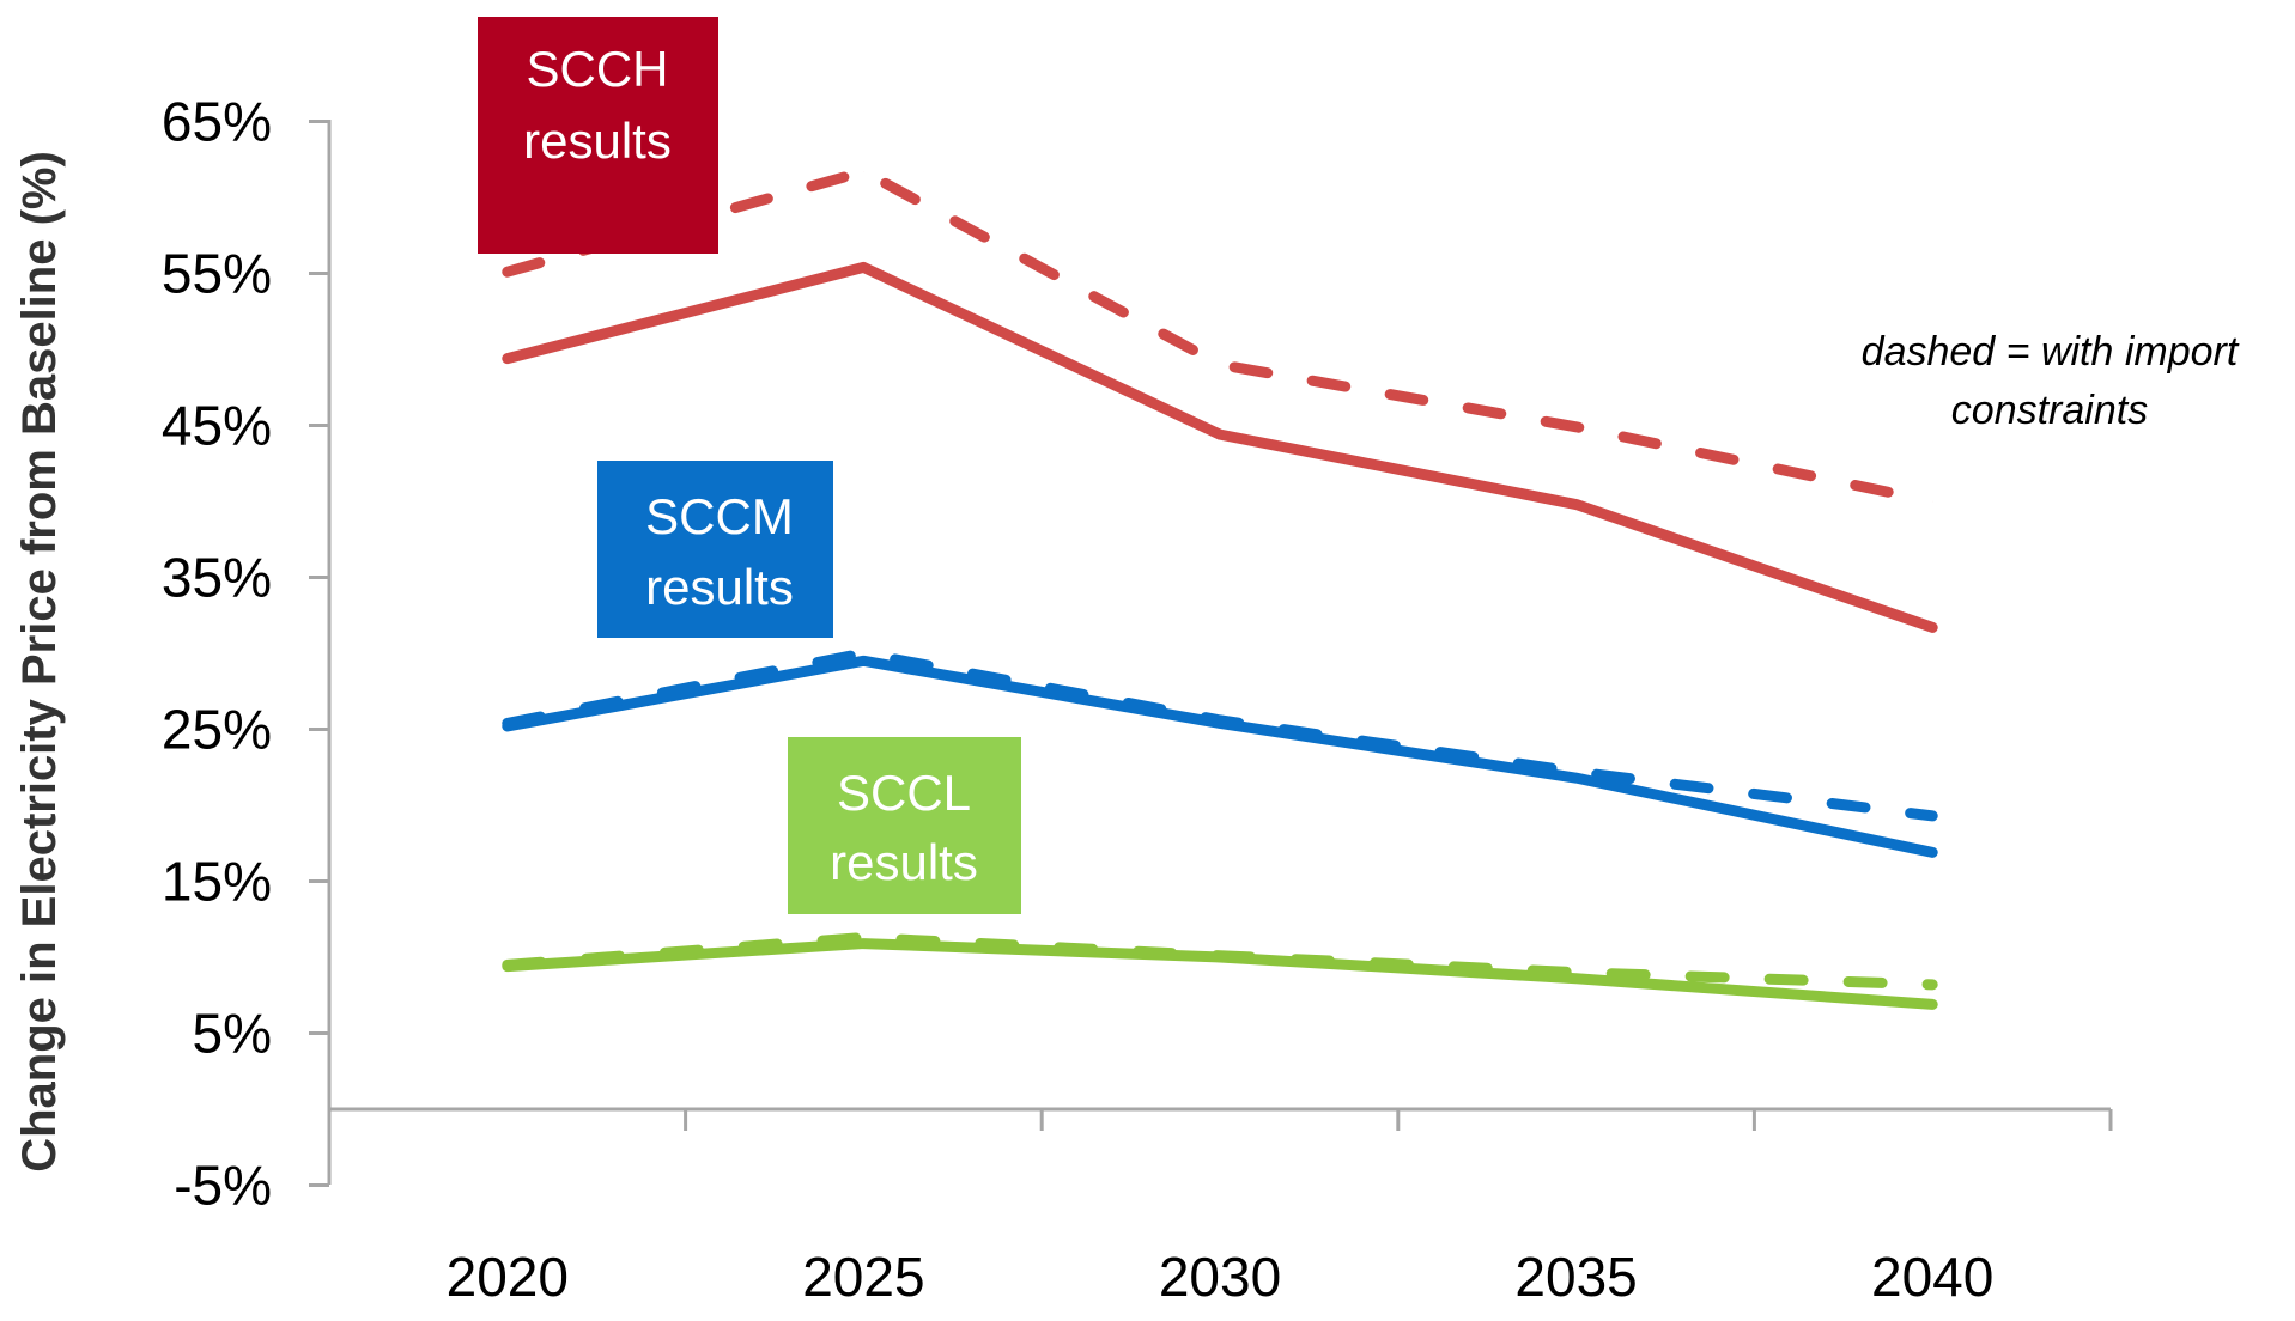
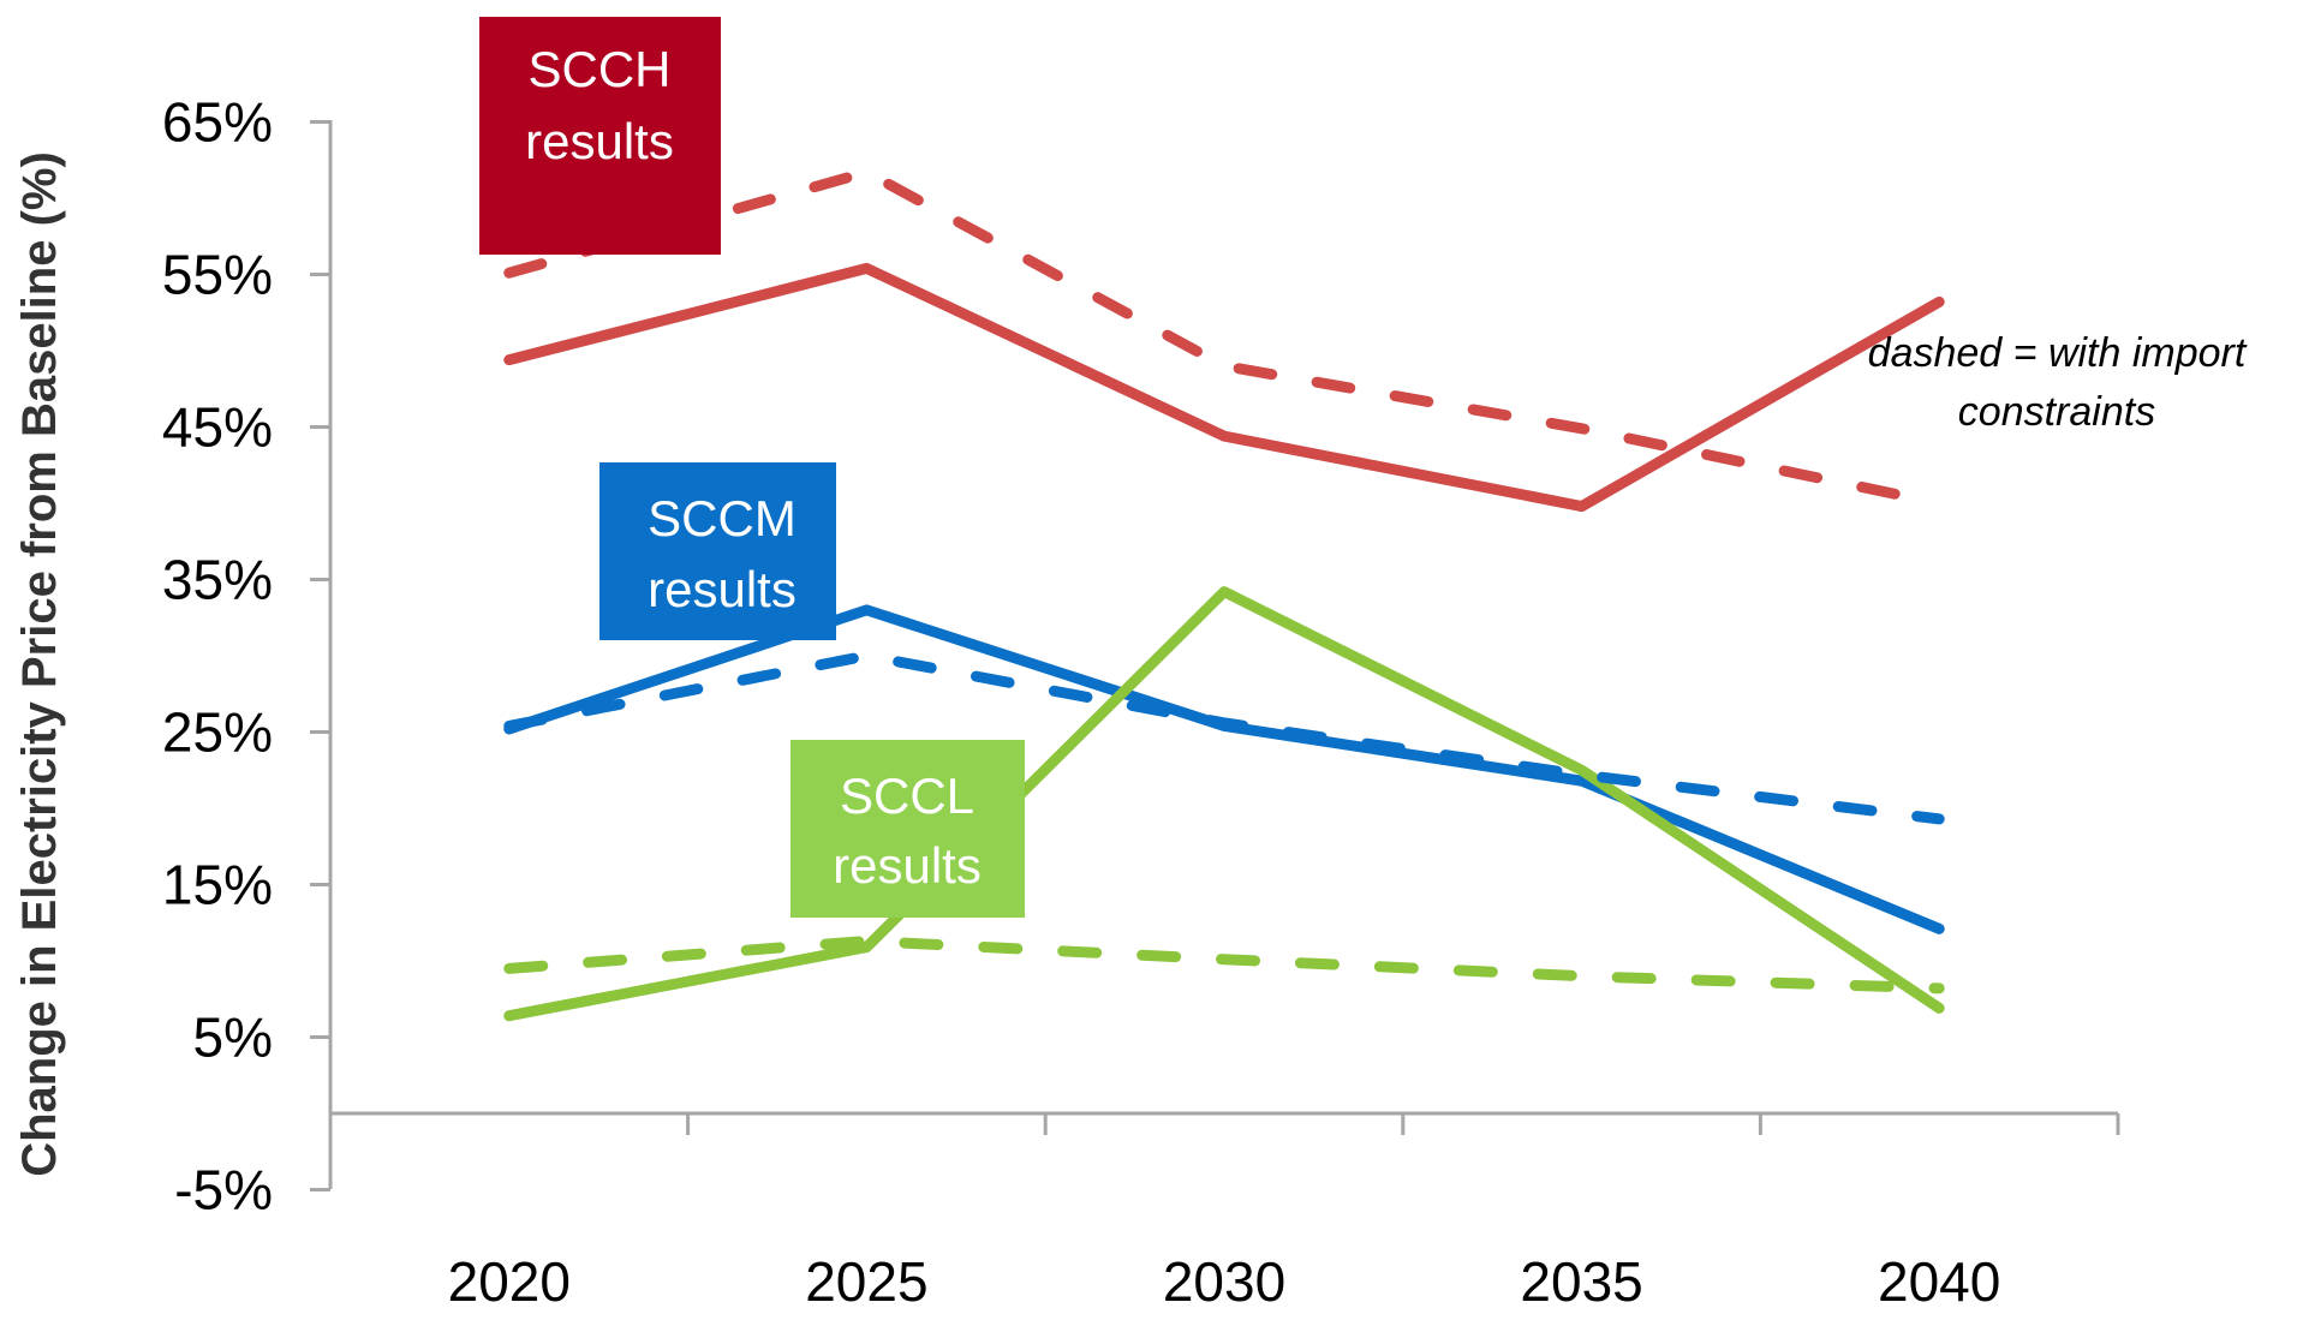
SCCL/2020: 9.4% -> 6.4%
SCCM/2025: 29.5% -> 33.0%
SCCL/2030: 10.0% -> 34.2%
SCCL/2035: 8.6% -> 22.5%
SCCH/2040: 31.7% -> 53.2%
SCCM/2040: 16.9% -> 12.1%
